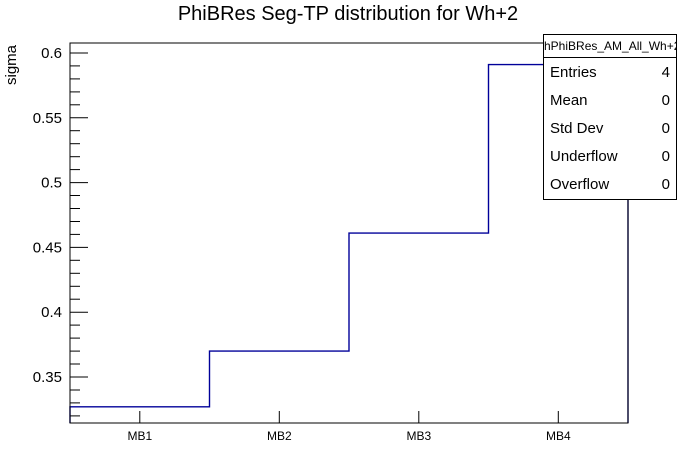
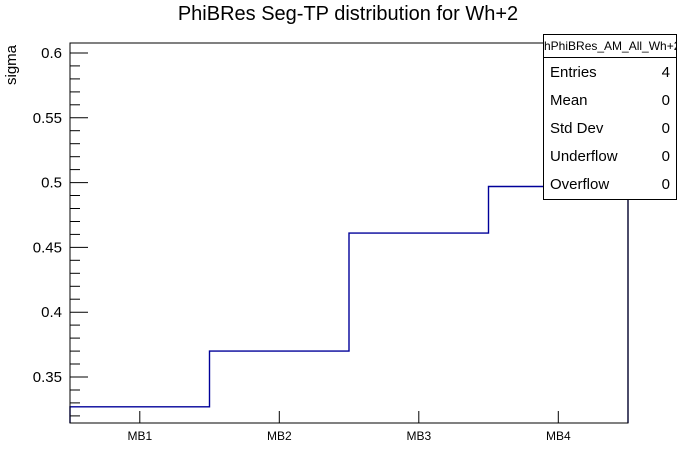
MB4: 0.591 -> 0.497
